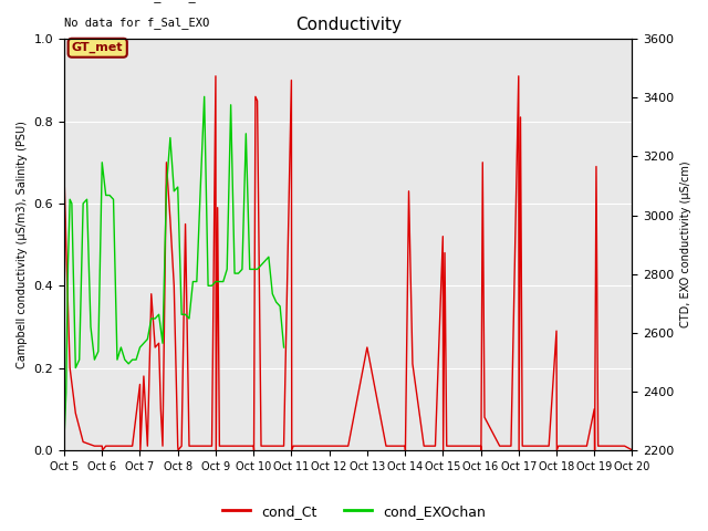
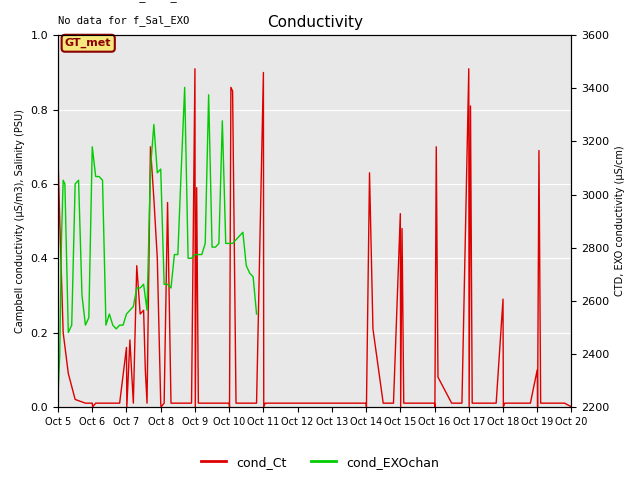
cond_Ct/Oct 13: 0.25 -> 0.01
